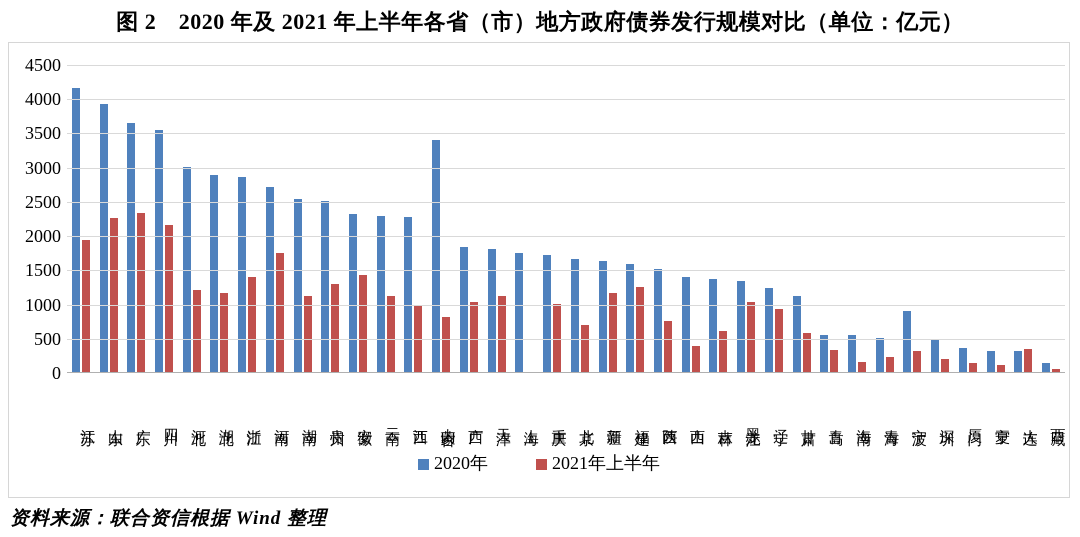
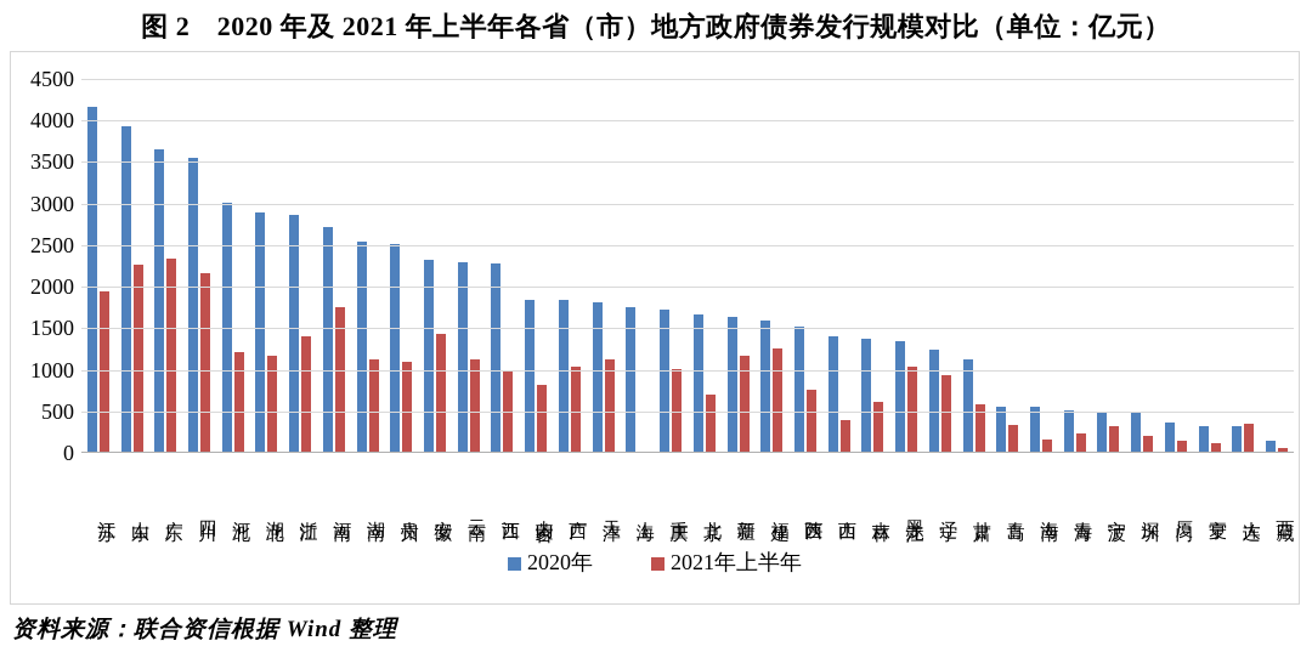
2021年上半年/贵州: 1300 -> 1100
2020年/内蒙古: 3400 -> 1800
2020年/宁波: 900 -> 500
